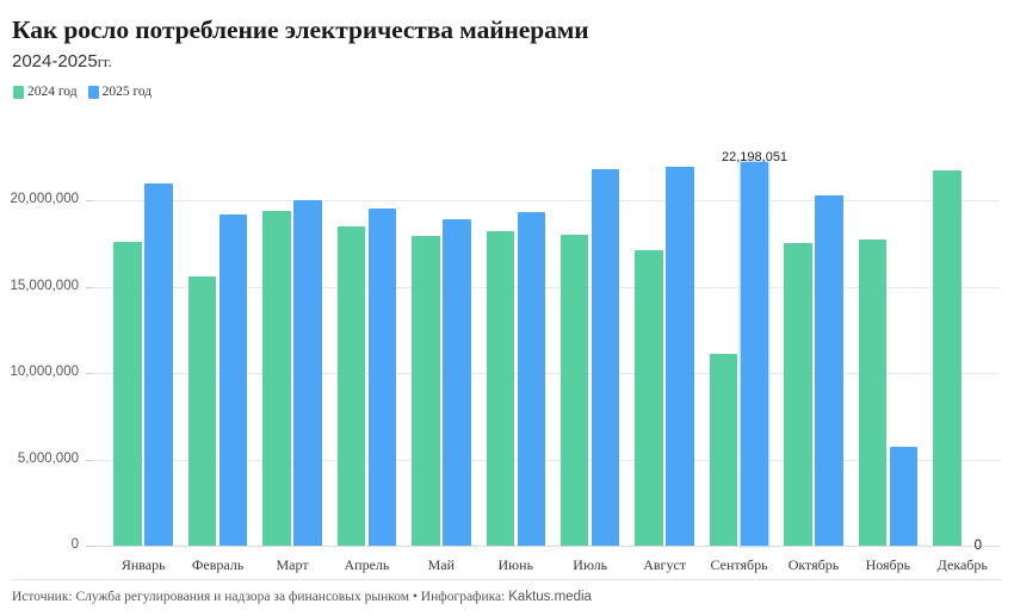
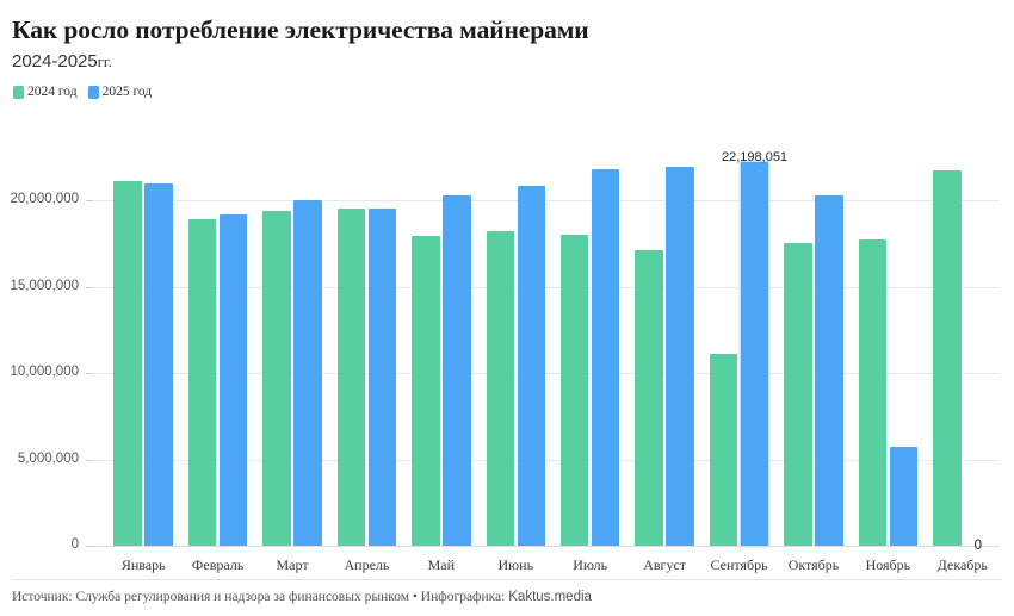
2024 год/Январь: 17600000 -> 21100000
2024 год/Февраль: 15600000 -> 18900000
2024 год/Апрель: 18500000 -> 19500000
2025 год/Май: 18900000 -> 20200000
2025 год/Июнь: 19300000 -> 20800000
